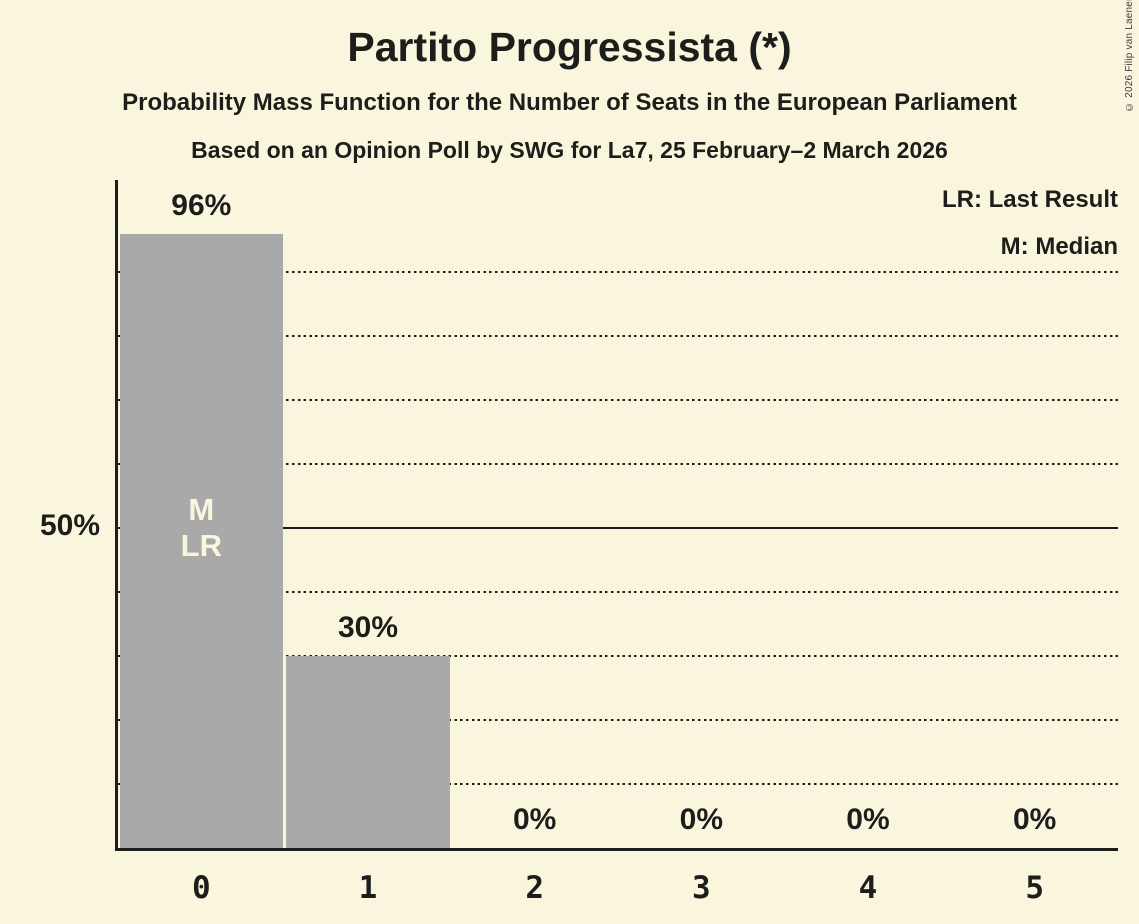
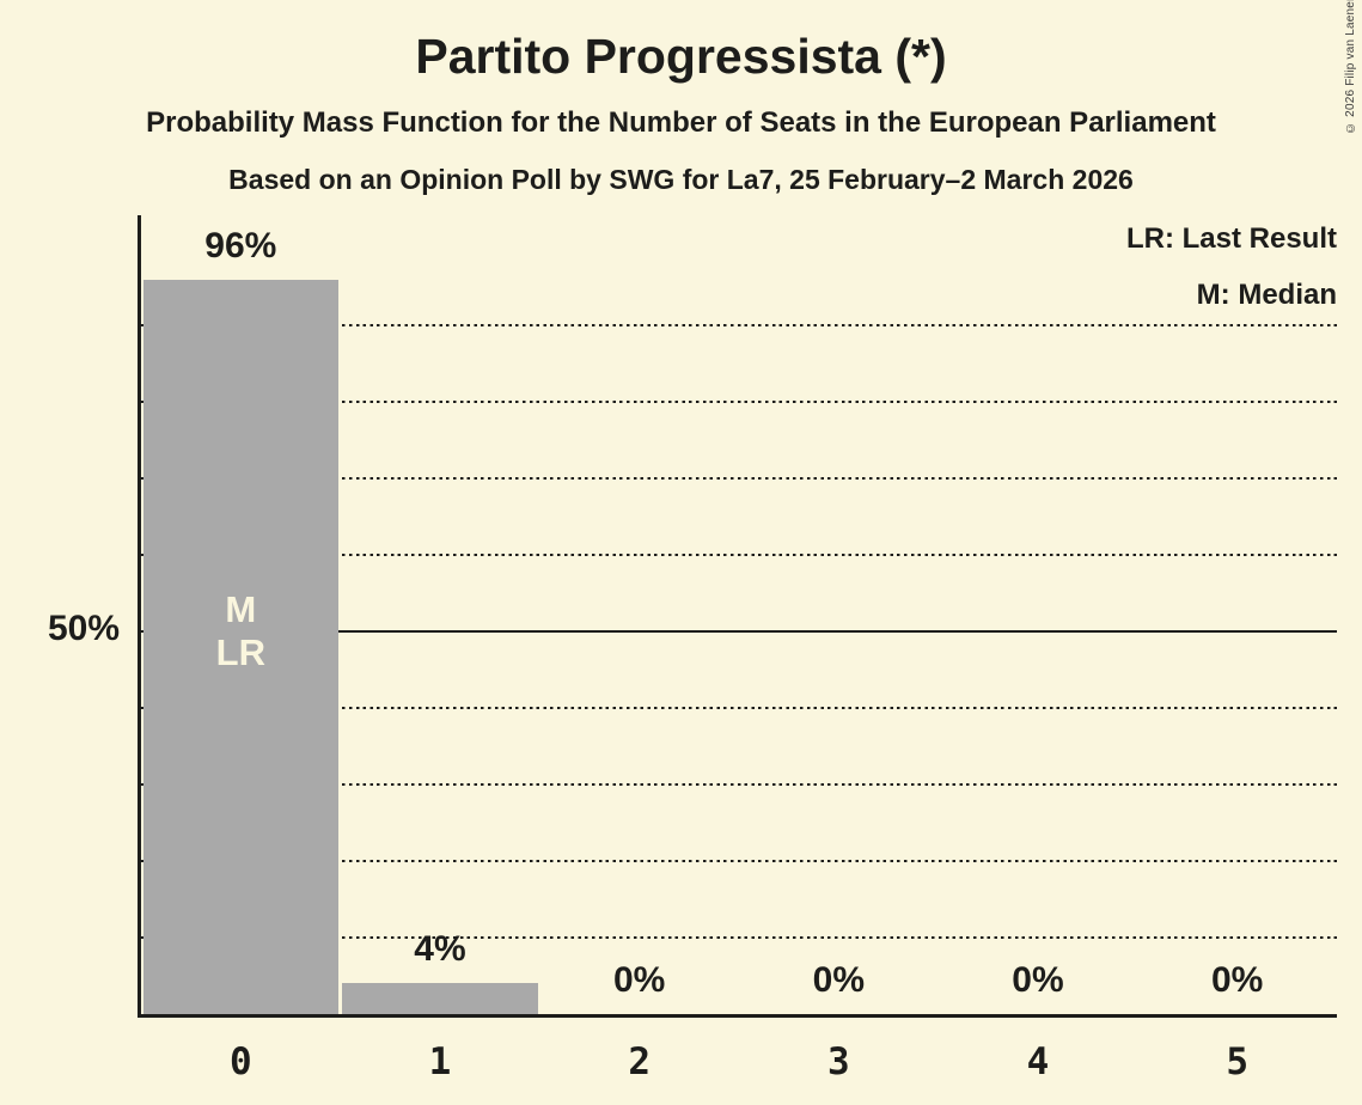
1: 30% -> 4%
